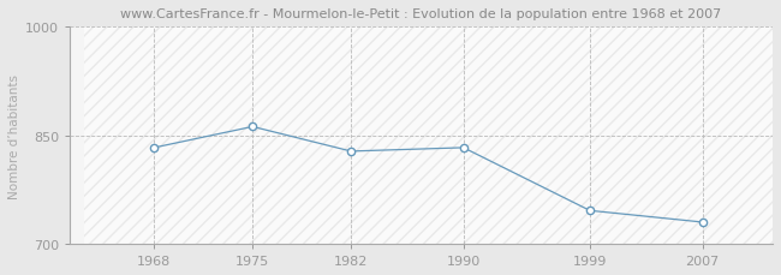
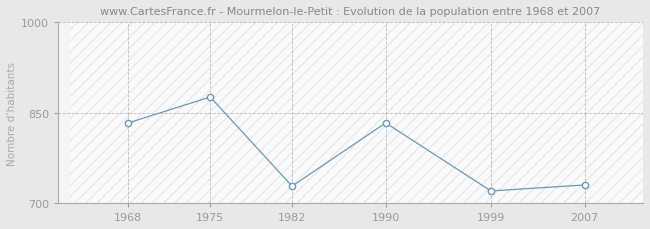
1975: 862 -> 876
1982: 828 -> 728
1999: 746 -> 720
